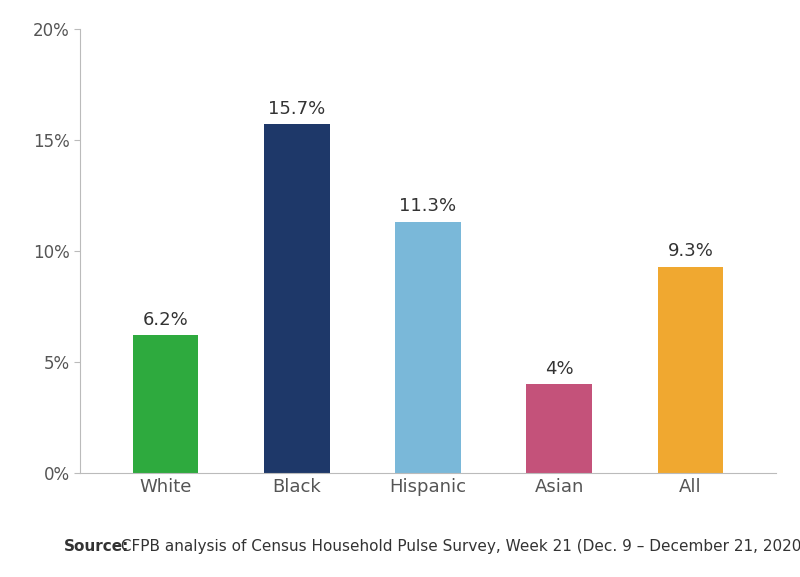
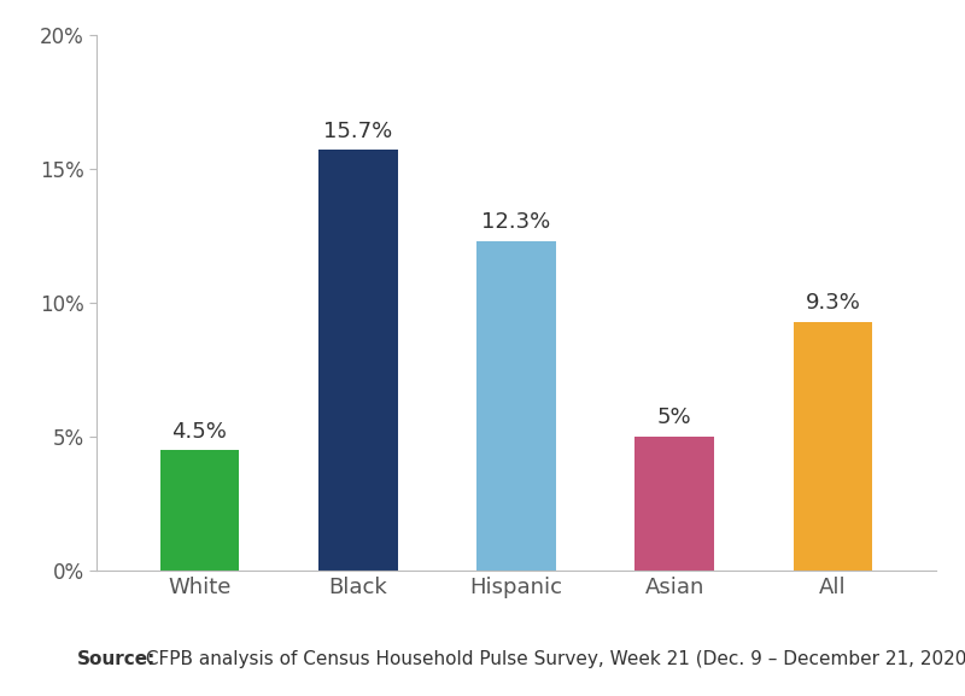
White: 6.2% -> 4.5%
Hispanic: 11.3% -> 12.3%
Asian: 4% -> 5%
